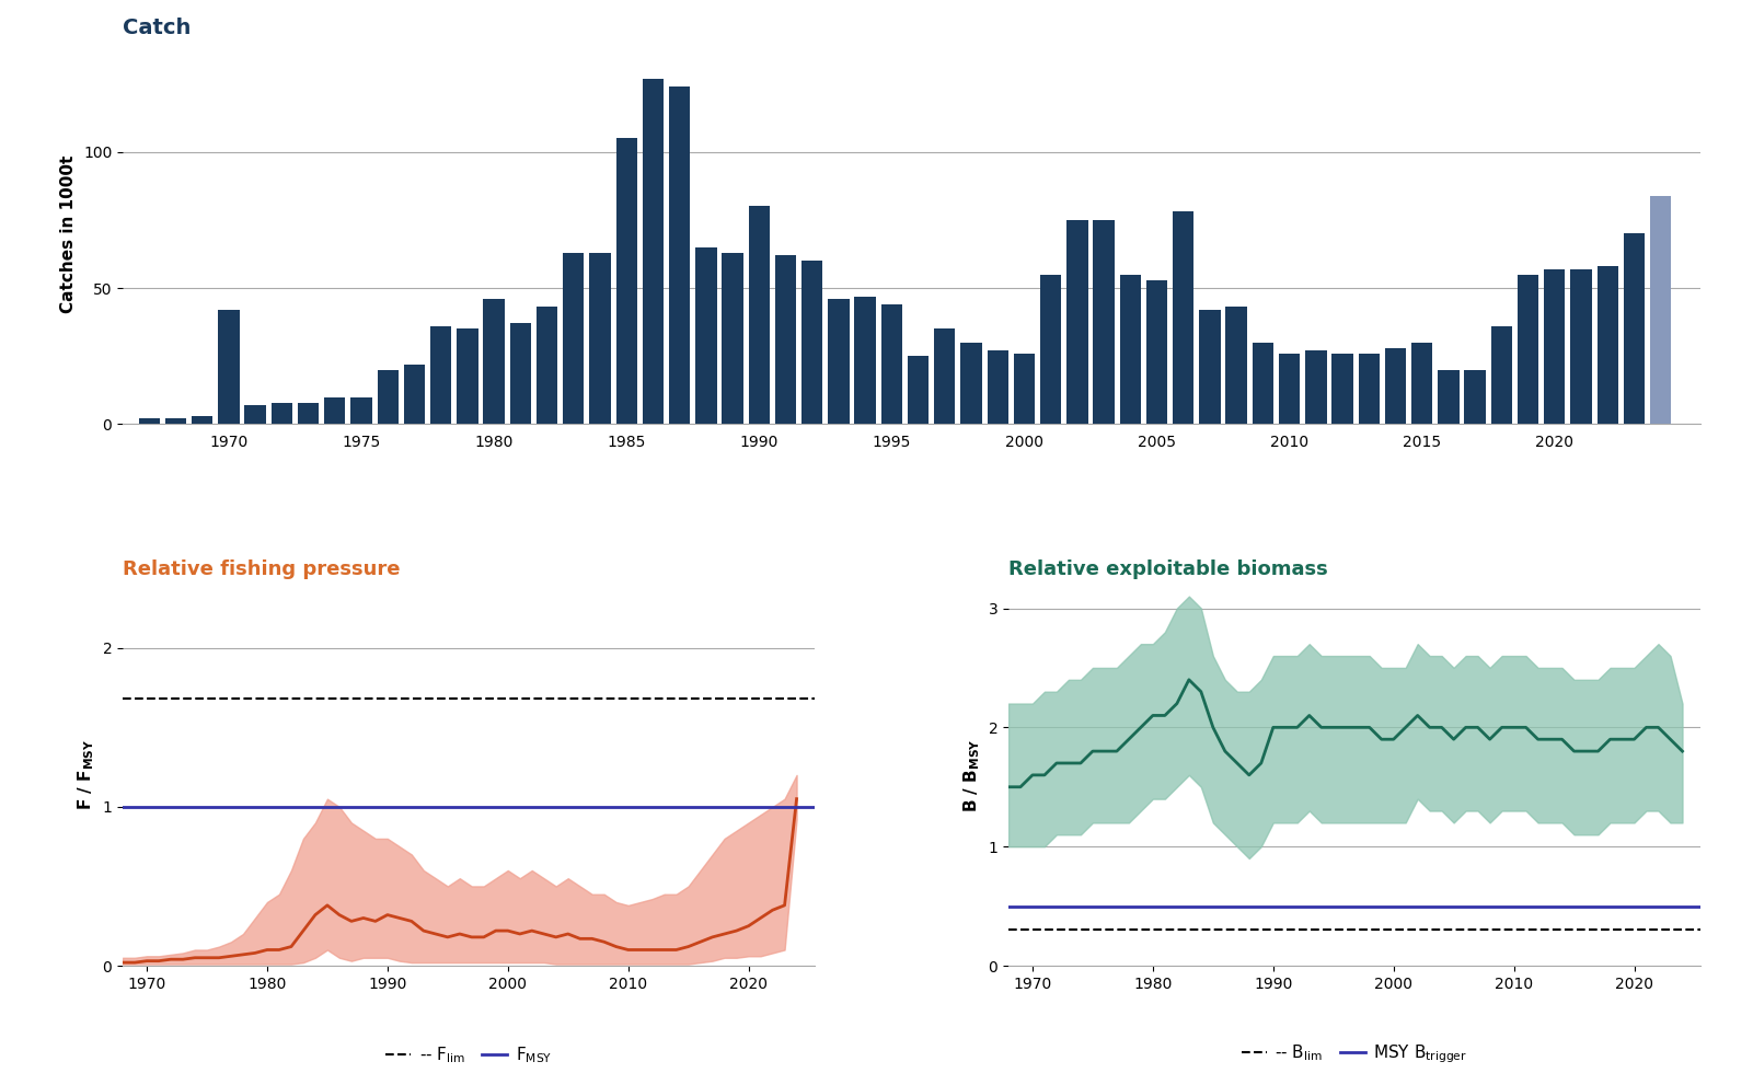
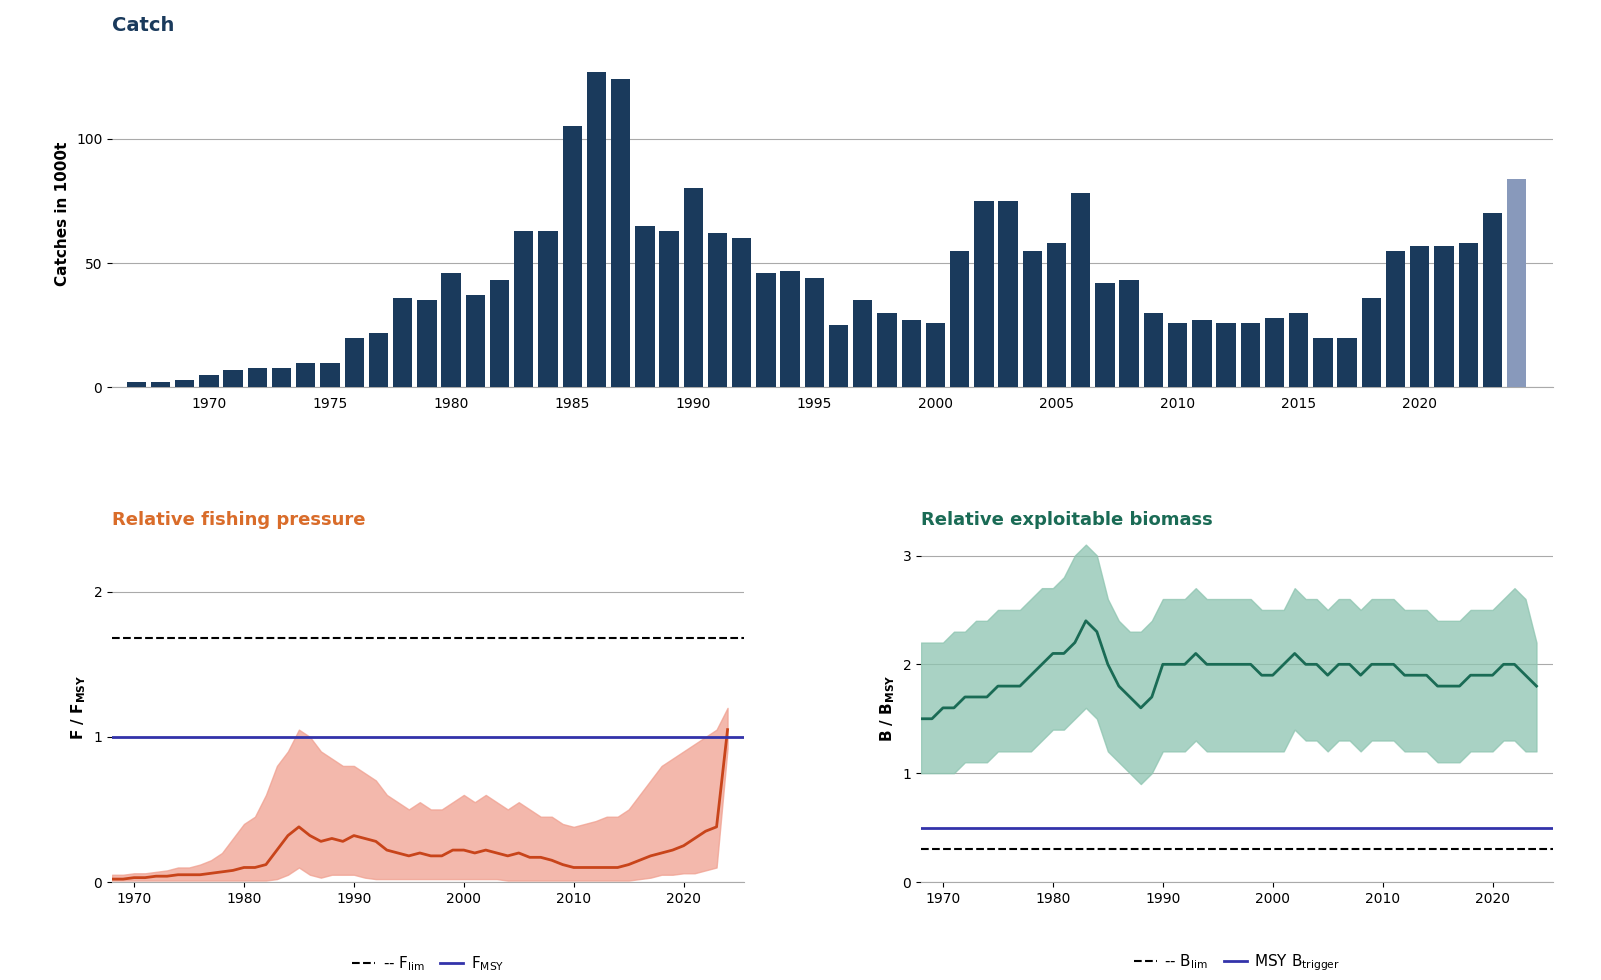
Catch/1970: 42 -> 5
Catch/2005: 53 -> 58
